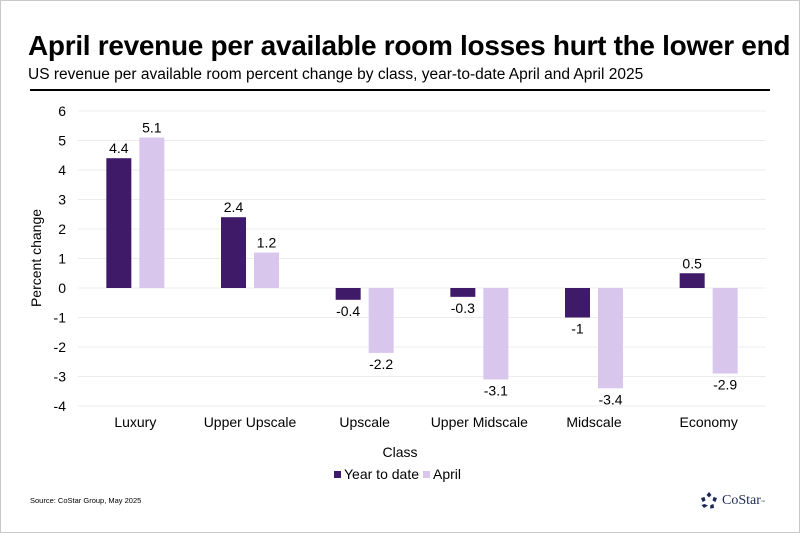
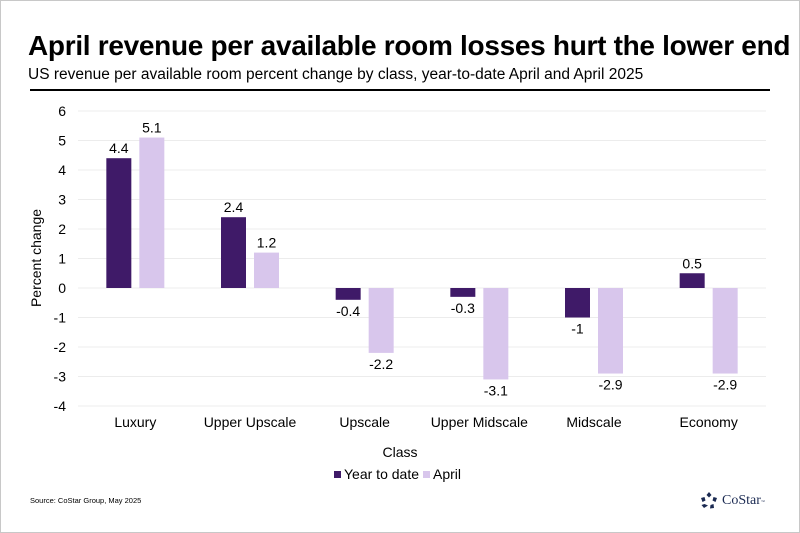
April/Midscale: -3.4 -> -2.9
